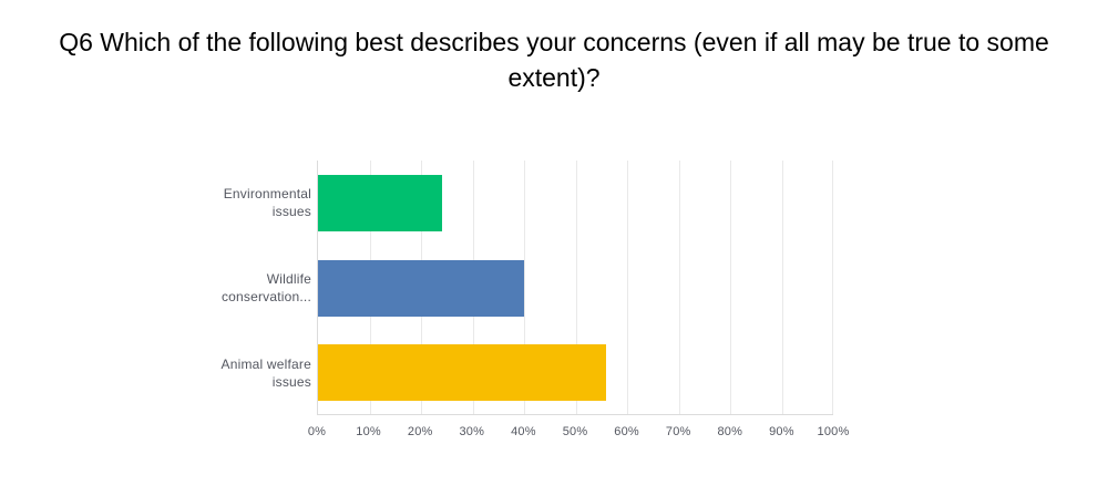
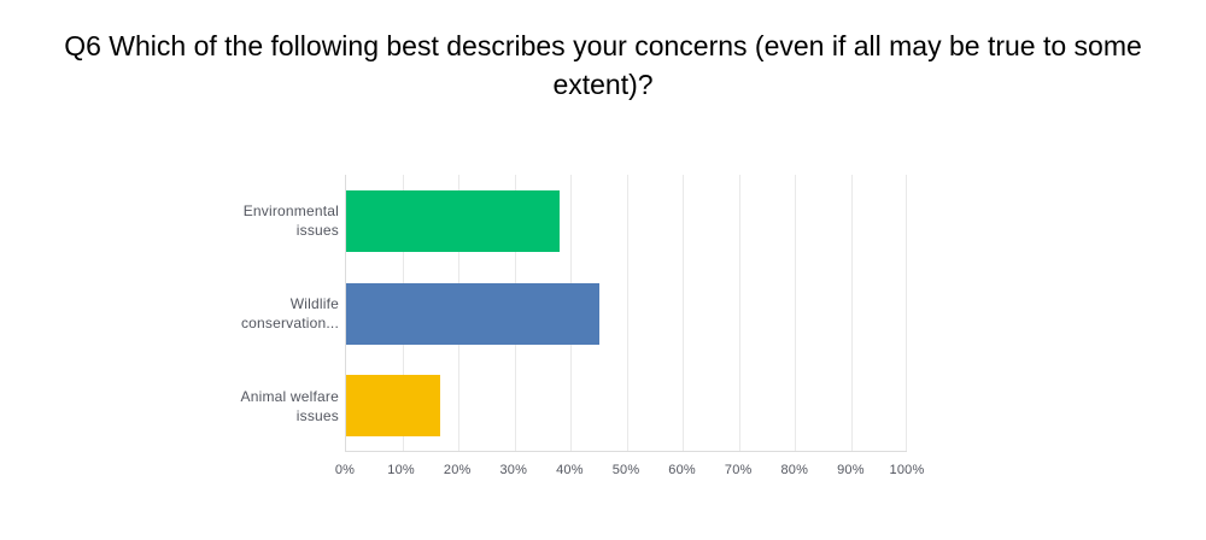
Environmental issues: 24% -> 38%
Wildlife conservation...: 40% -> 45%
Animal welfare issues: 56% -> 17%
